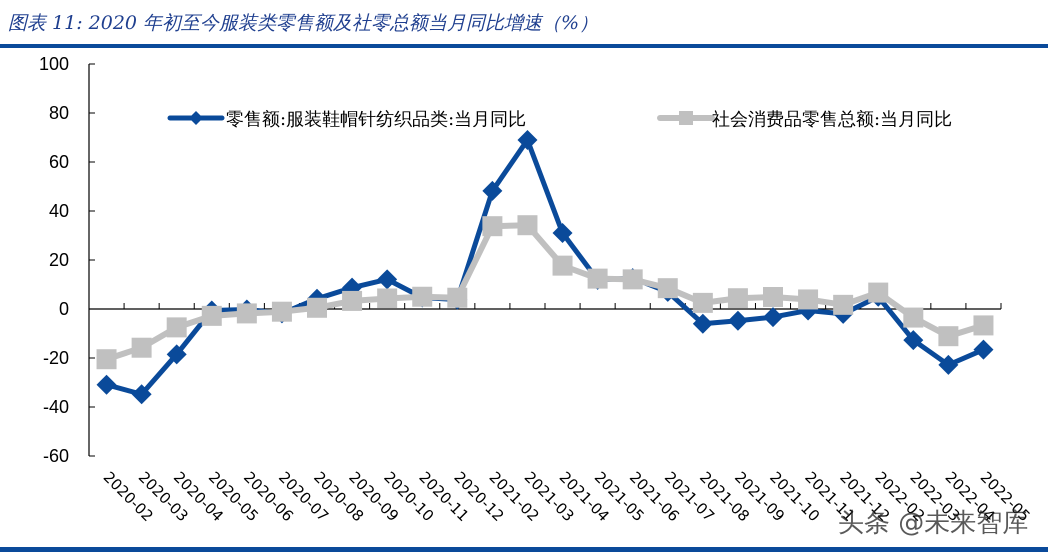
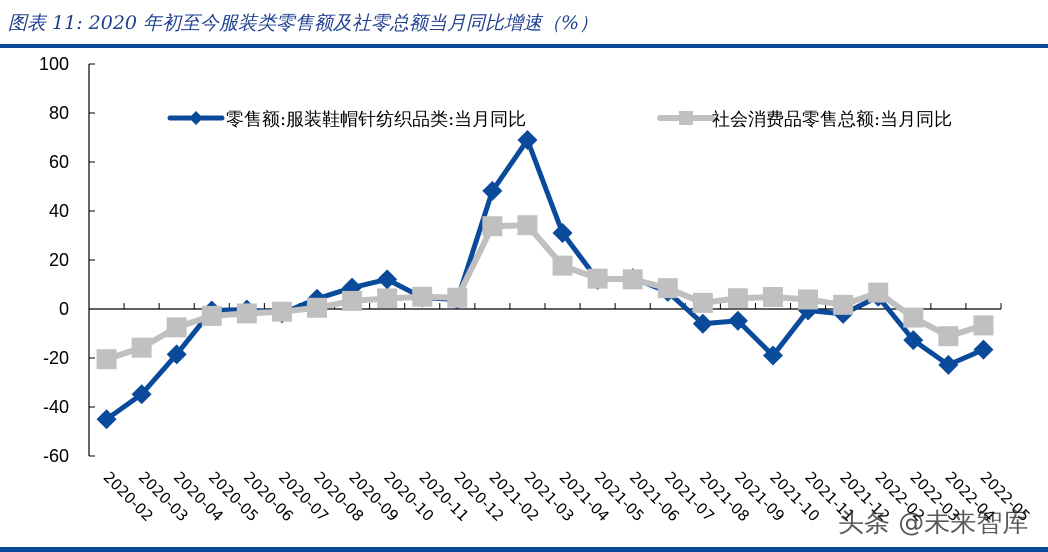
零售额:服装鞋帽针纺织品类:当月同比/2020-02: -31 -> -45
零售额:服装鞋帽针纺织品类:当月同比/2021-10: -3 -> -19
